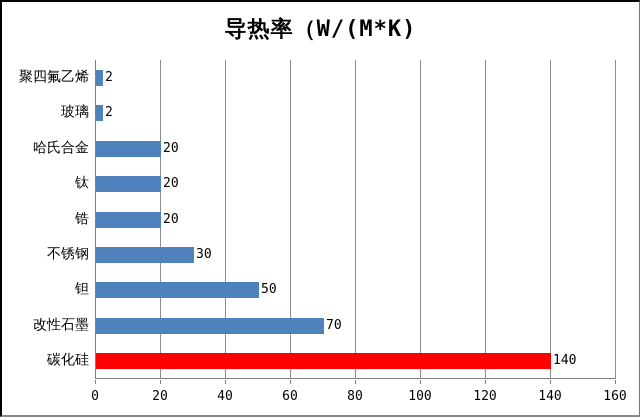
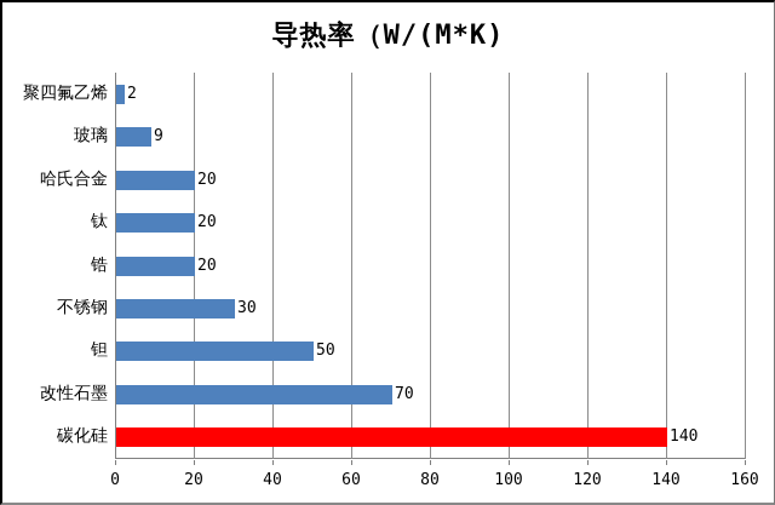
玻璃: 2 -> 9
